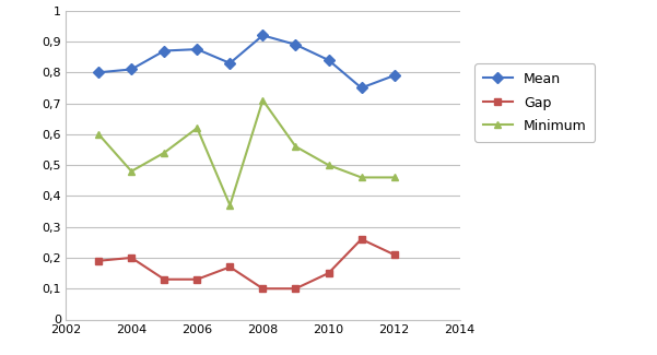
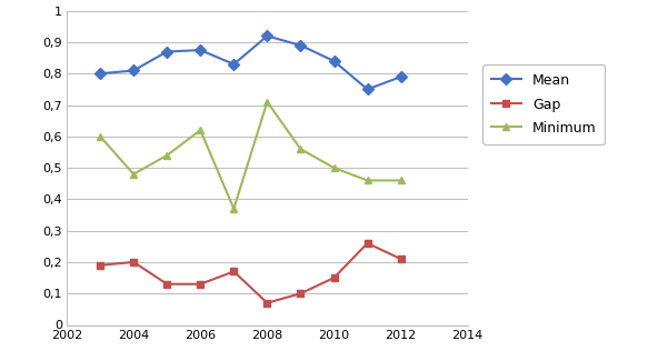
Gap/2008: 0,10 -> 0,07
